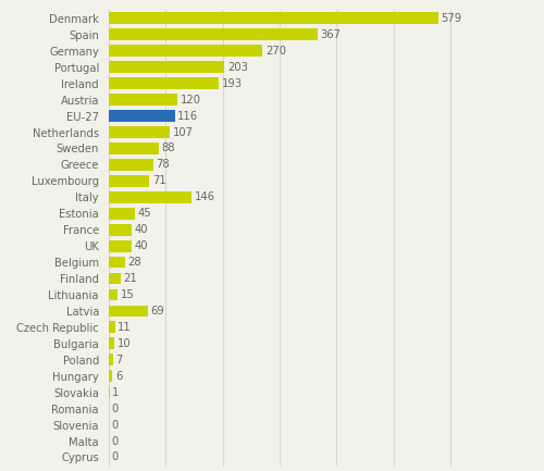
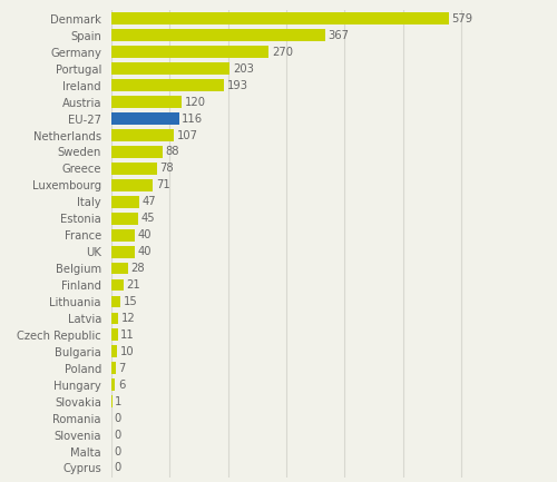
Italy: 146 -> 47
Latvia: 69 -> 12
